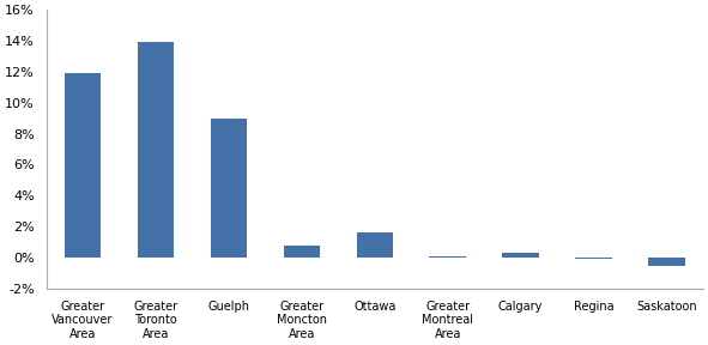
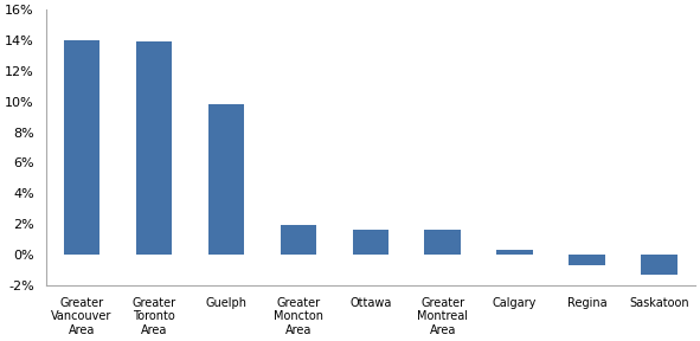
Greater Vancouver Area: 11.9% -> 14.0%
Guelph: 9.0% -> 9.8%
Greater Moncton Area: 0.8% -> 1.9%
Greater Montreal Area: 0.1% -> 1.6%
Regina: -0.1% -> -0.7%
Saskatoon: -0.5% -> -1.3%
